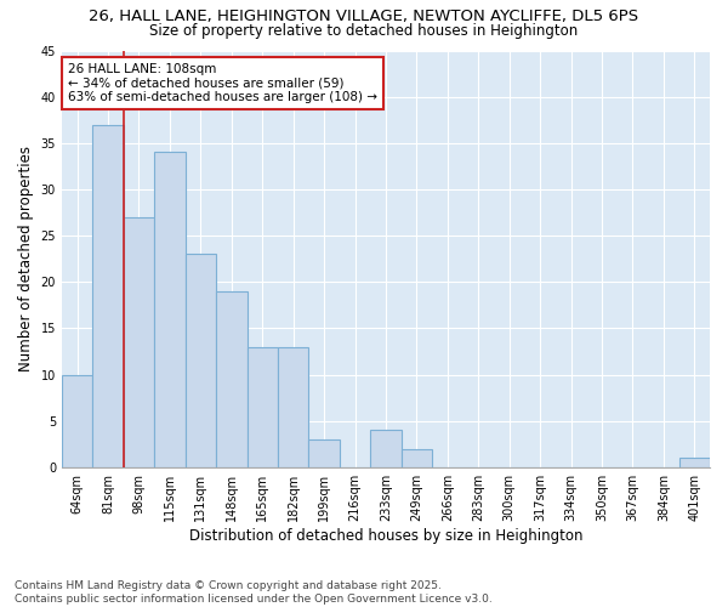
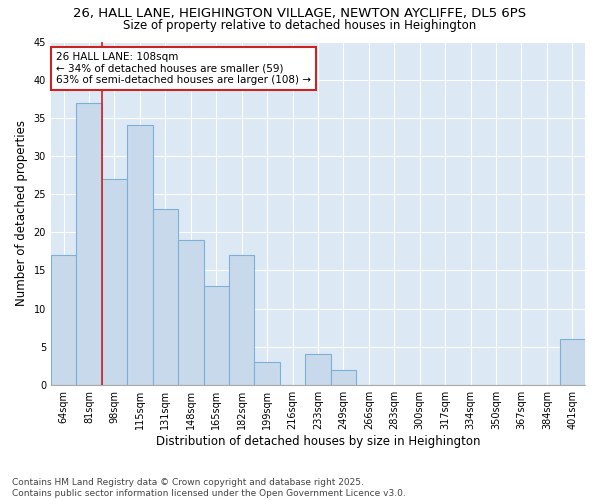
64sqm: 10 -> 17
182sqm: 13 -> 17
401sqm: 1 -> 6
